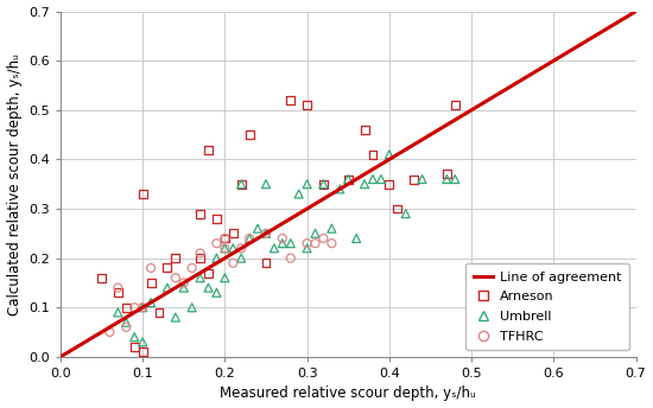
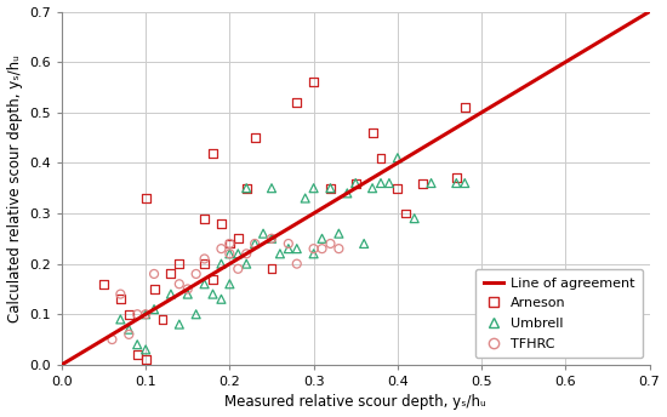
Arneson/0.3: 0.51 -> 0.56
